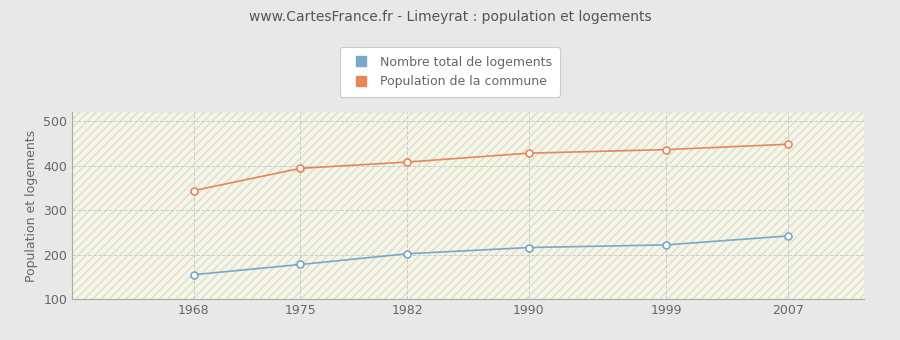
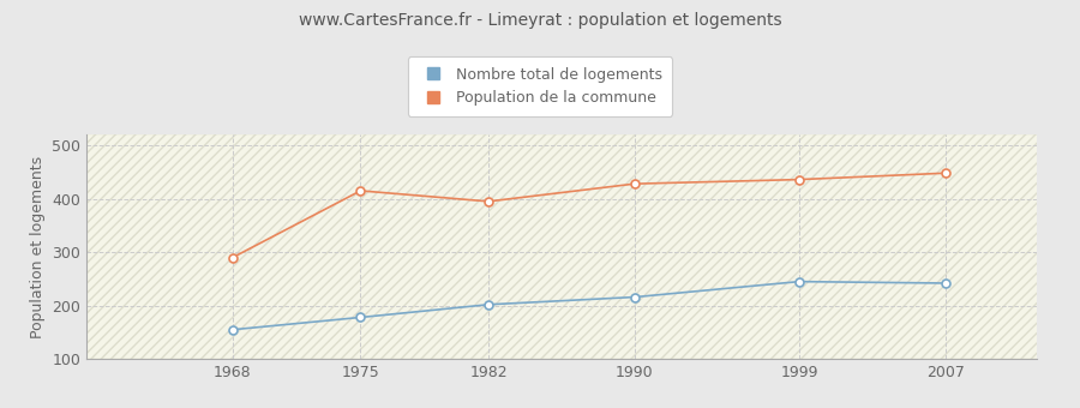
Population de la commune/1968: 344 -> 290
Population de la commune/1975: 394 -> 415
Population de la commune/1982: 408 -> 395
Nombre total de logements/1999: 222 -> 245
